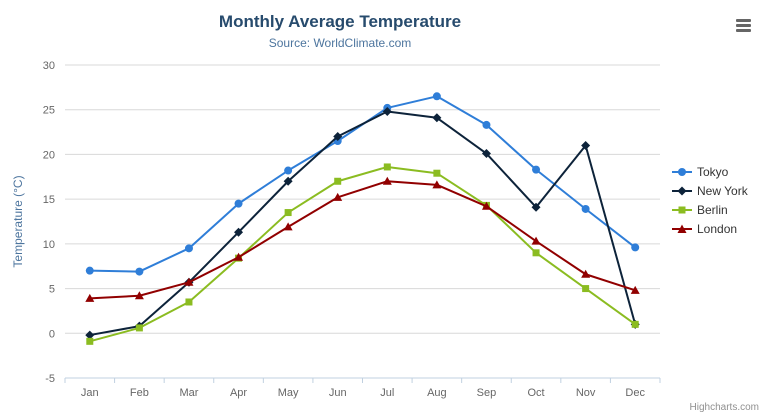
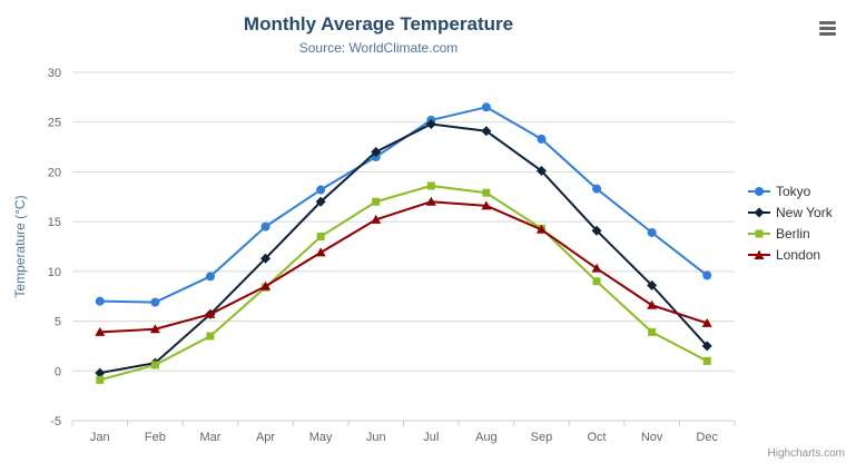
New York/Nov: 21 -> 9
Berlin/Nov: 5 -> 4
New York/Dec: 1 -> 2
